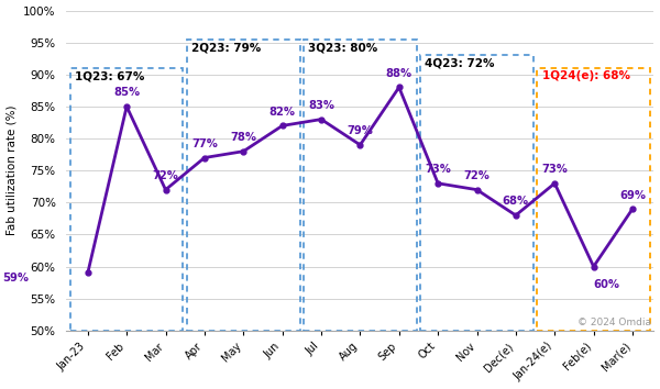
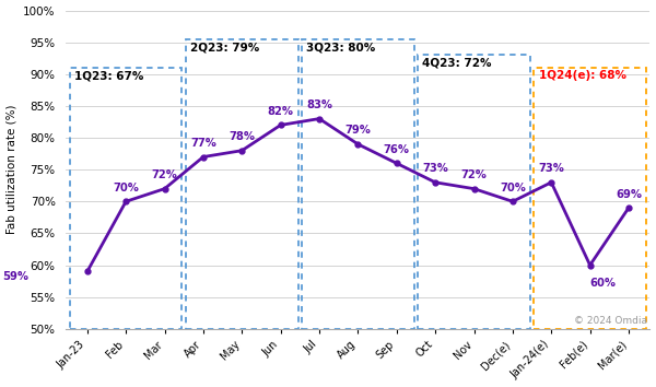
Feb: 85% -> 70%
Sep: 88% -> 76%
Dec(e): 68% -> 70%
